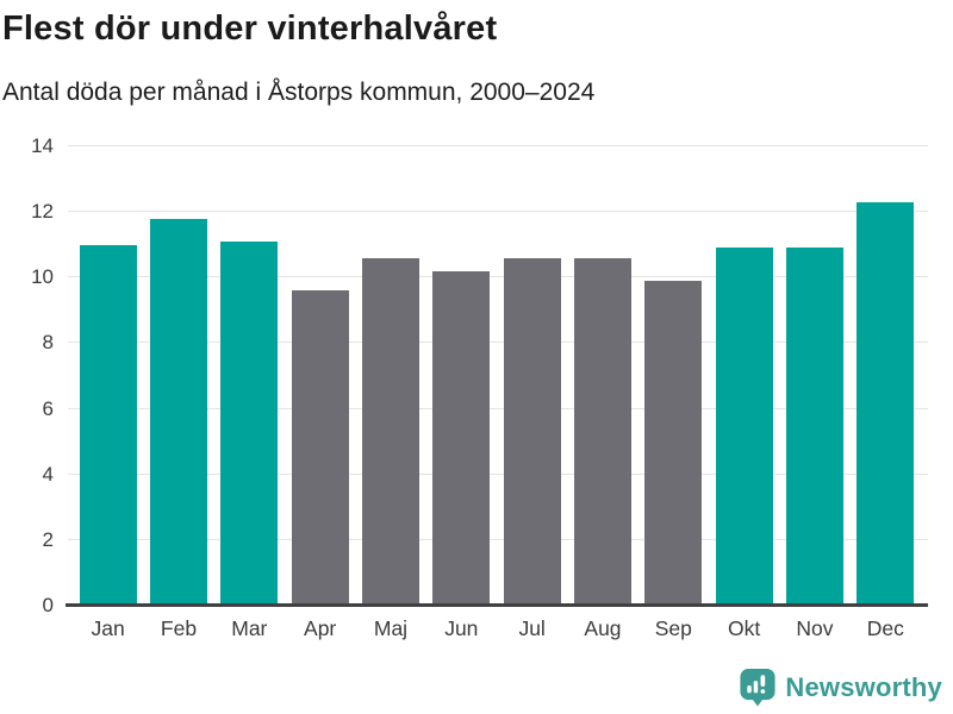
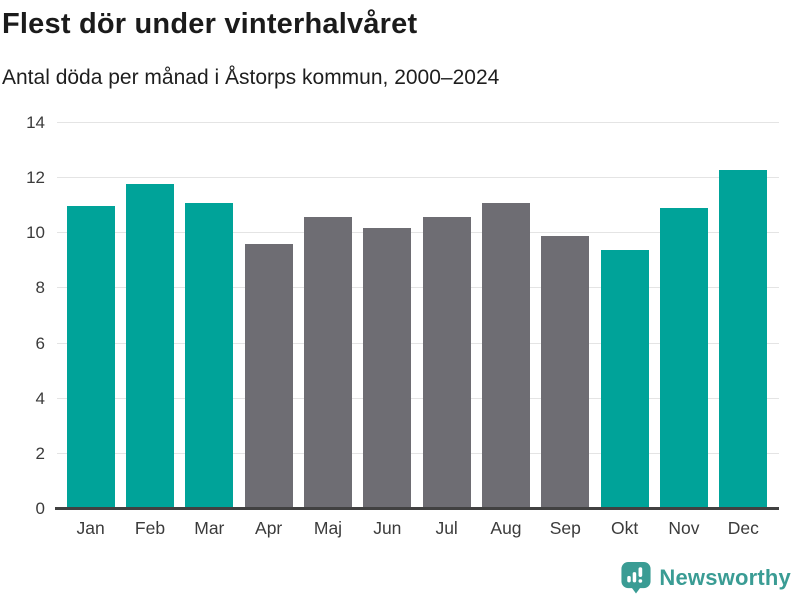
Aug: 10.6 -> 11.1
Okt: 10.9 -> 9.4
